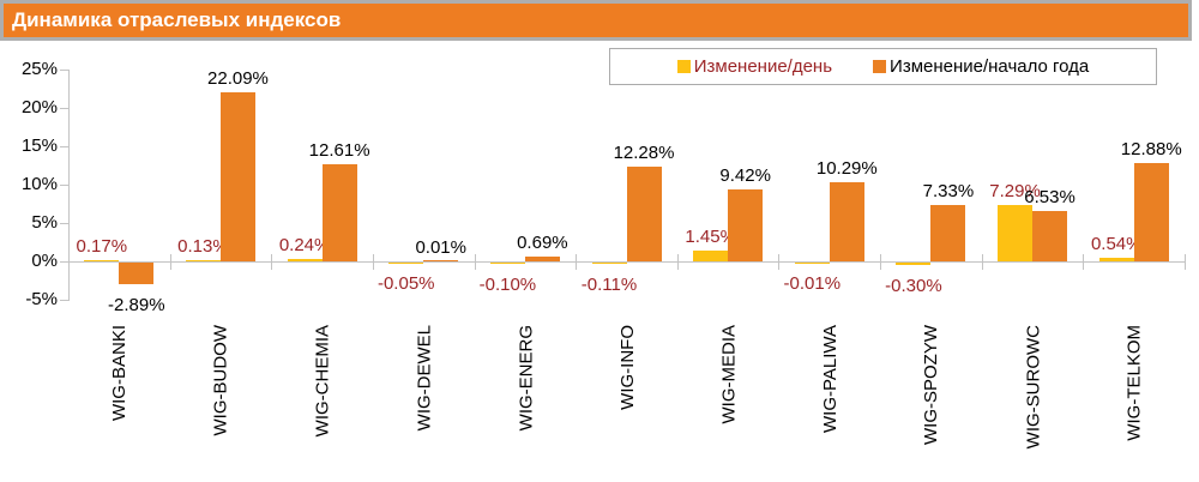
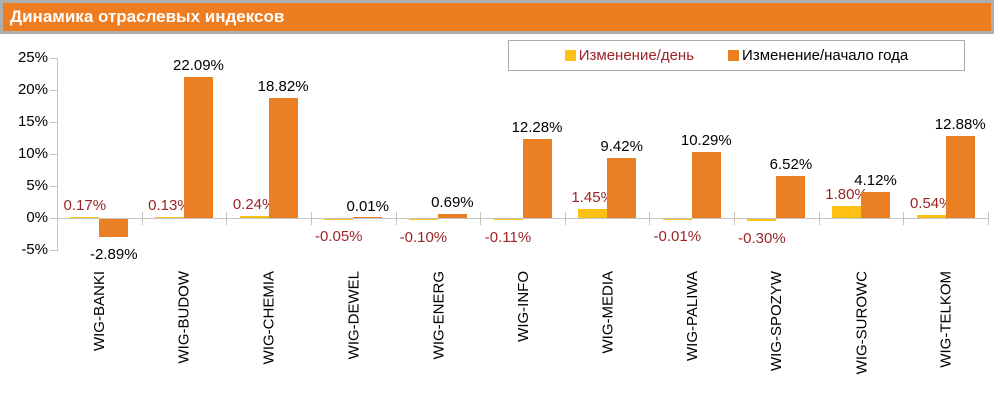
Изменение/начало года/WIG-CHEMIA: 12.61% -> 18.82%
Изменение/начало года/WIG-SPOZYW: 7.33% -> 6.52%
Изменение/день/WIG-SUROWC: 7.29% -> 1.80%
Изменение/начало года/WIG-SUROWC: 6.53% -> 4.12%
